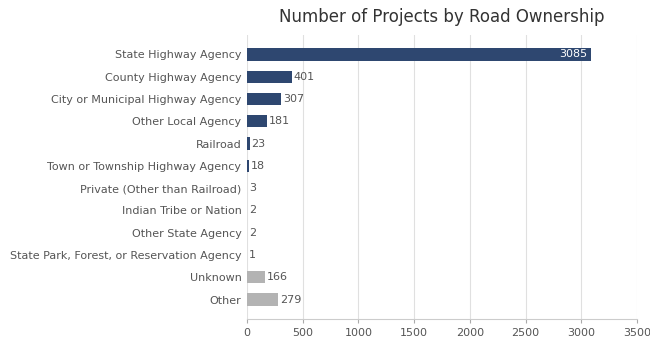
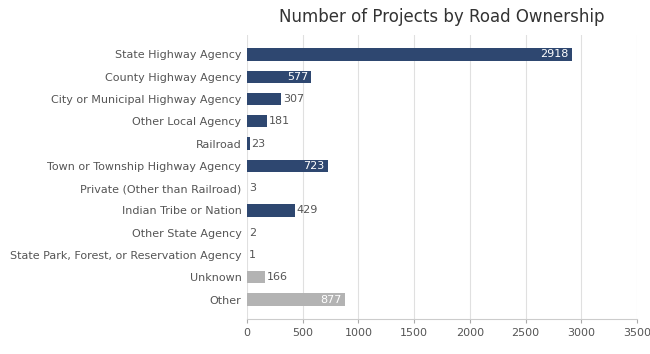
State Highway Agency: 3085 -> 2918
County Highway Agency: 401 -> 577
Town or Township Highway Agency: 18 -> 723
Indian Tribe or Nation: 2 -> 429
Other: 279 -> 877
